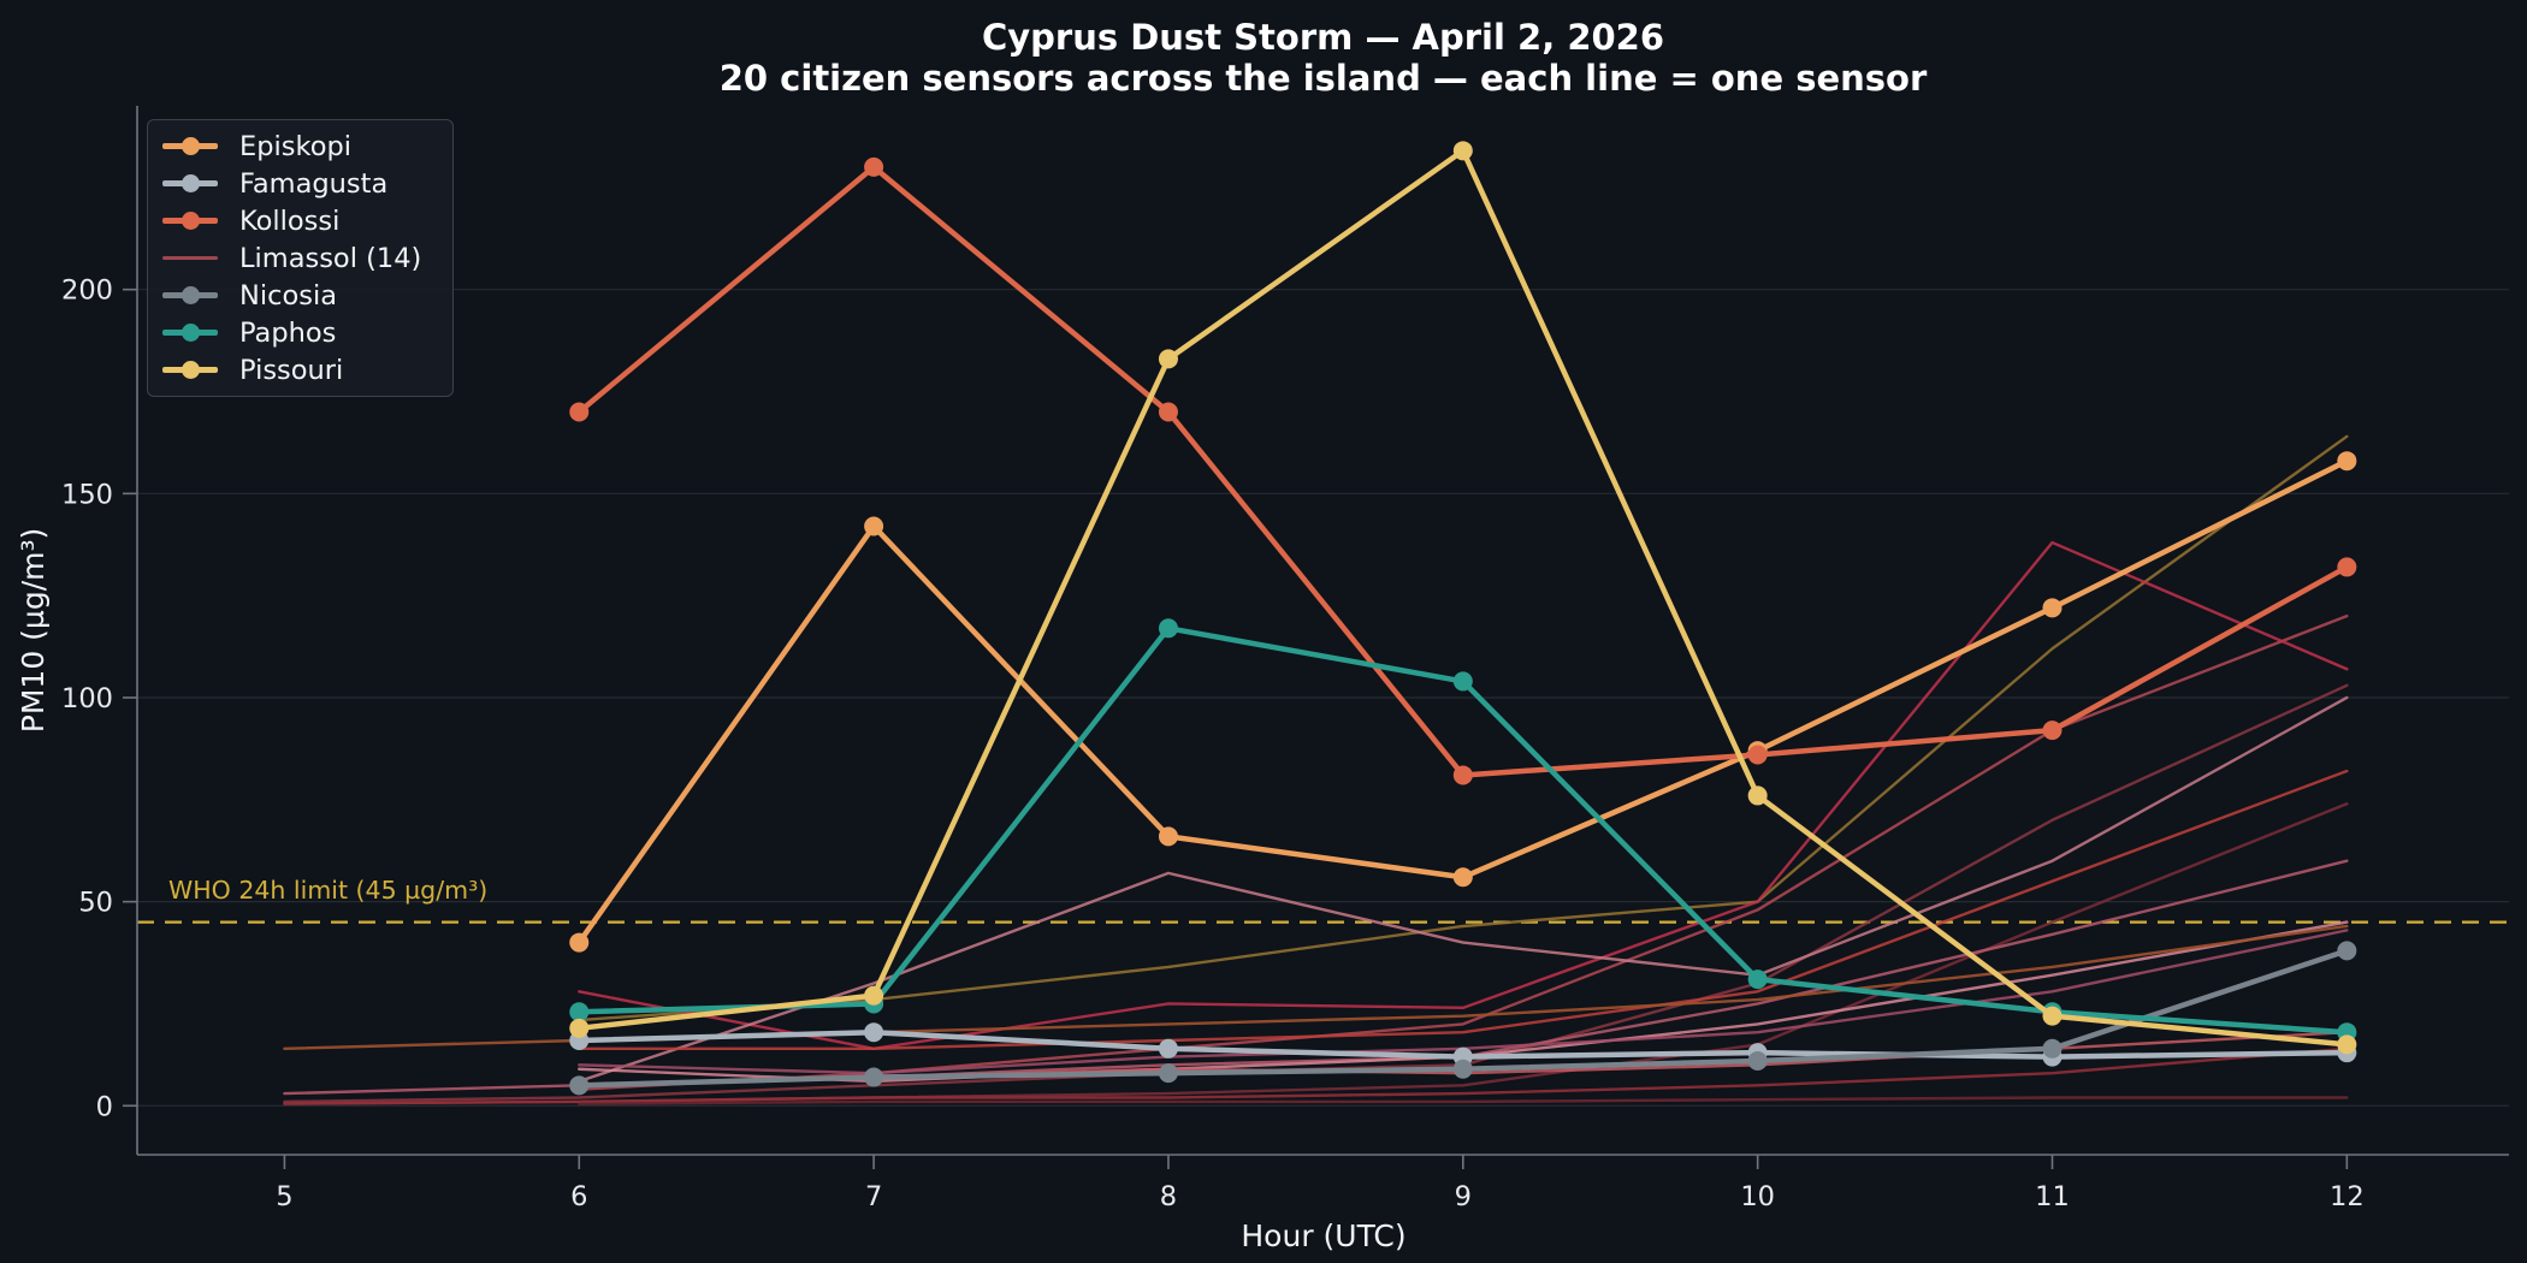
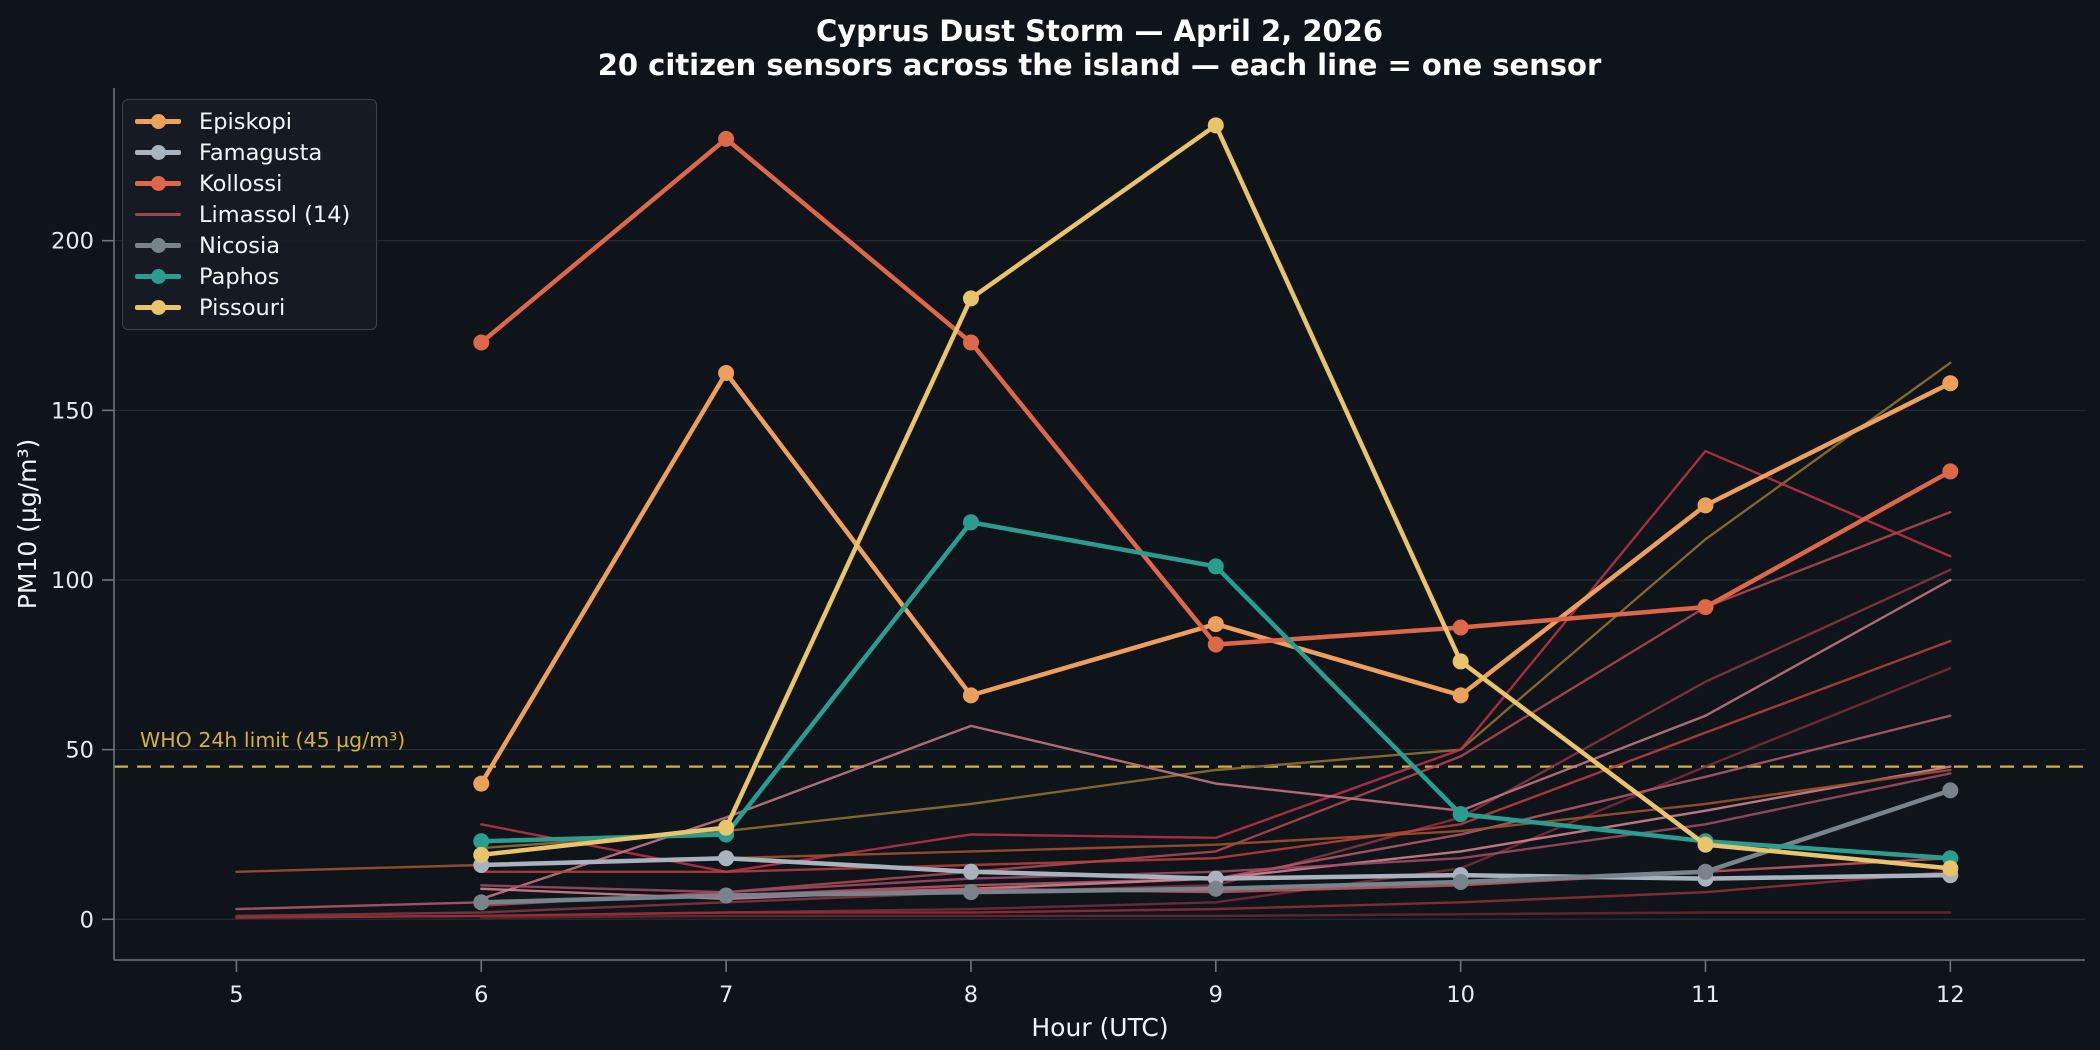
Episkopi/7: 142 -> 161
Episkopi/9: 56 -> 87
Episkopi/10: 87 -> 66
